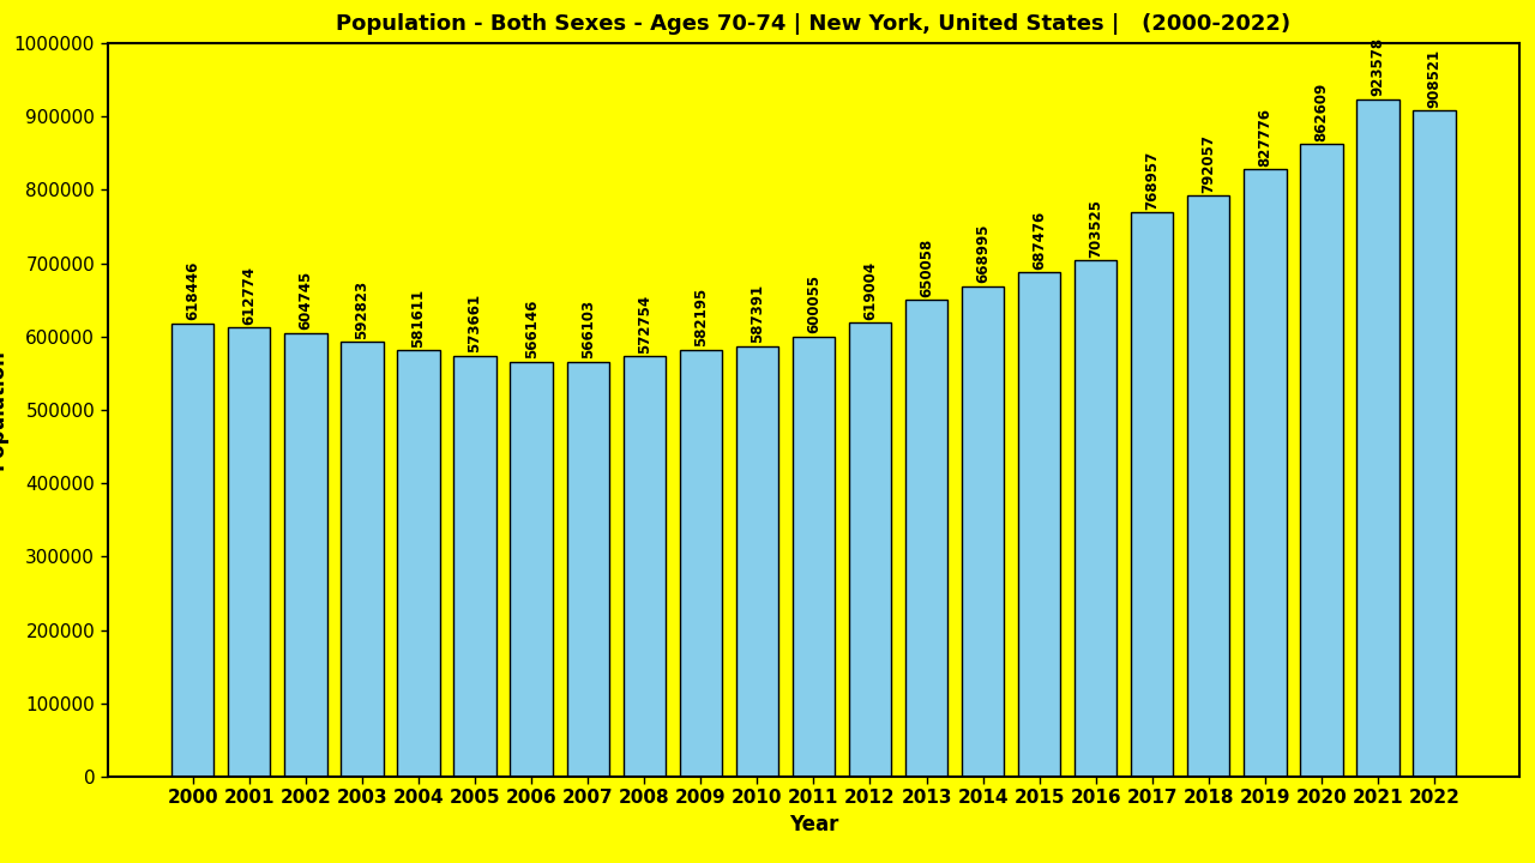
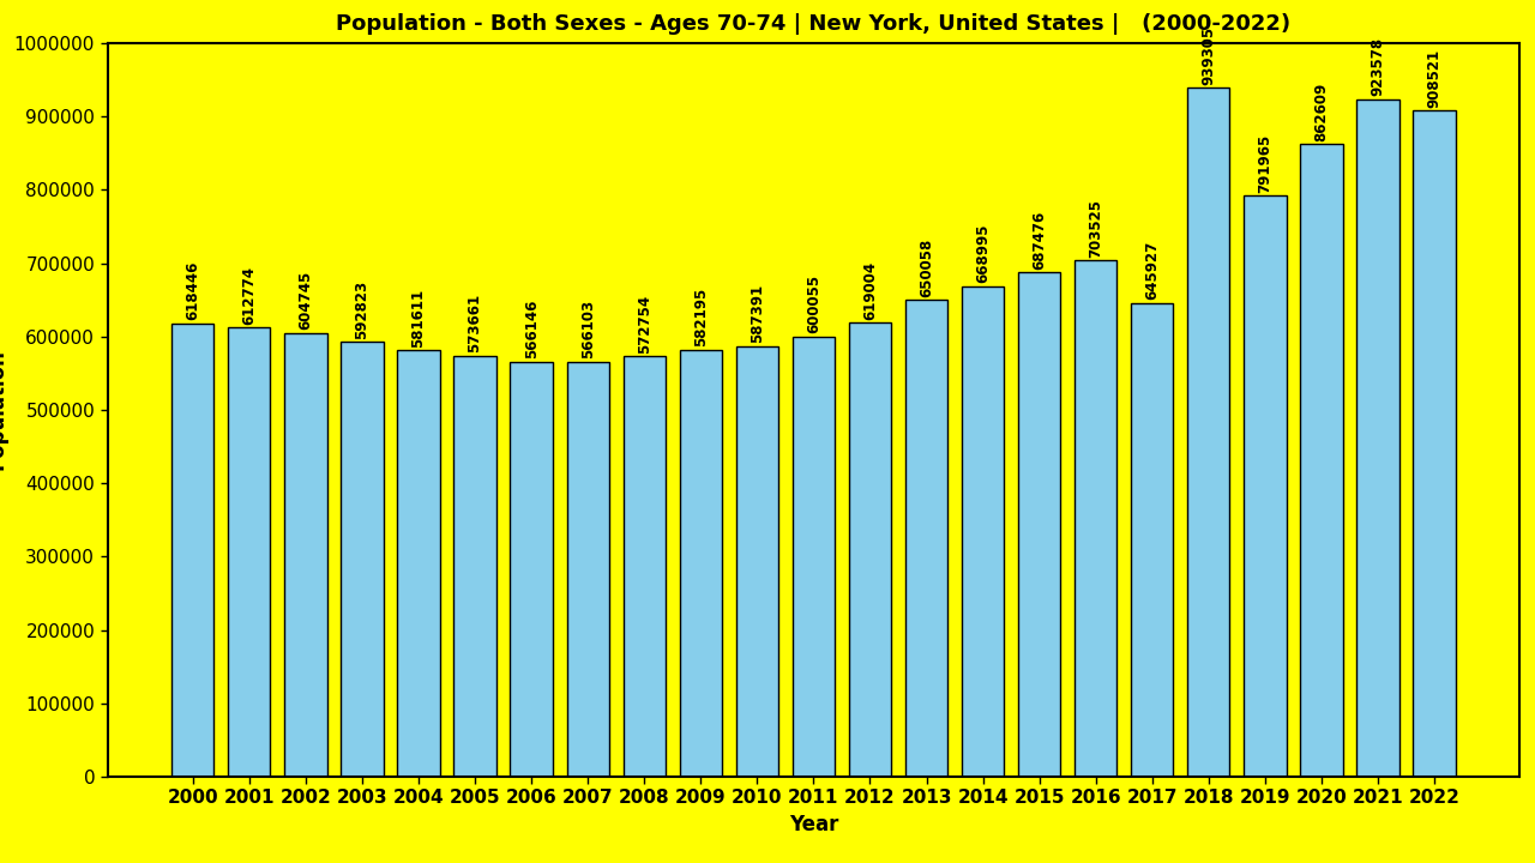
2017: 768957 -> 645927
2018: 792057 -> 939305
2019: 827776 -> 791965
